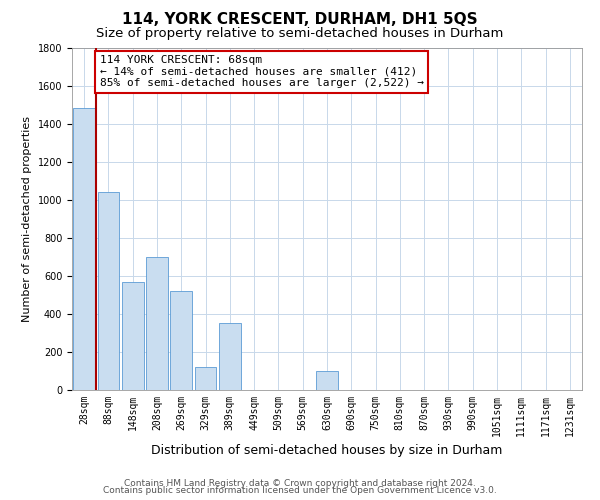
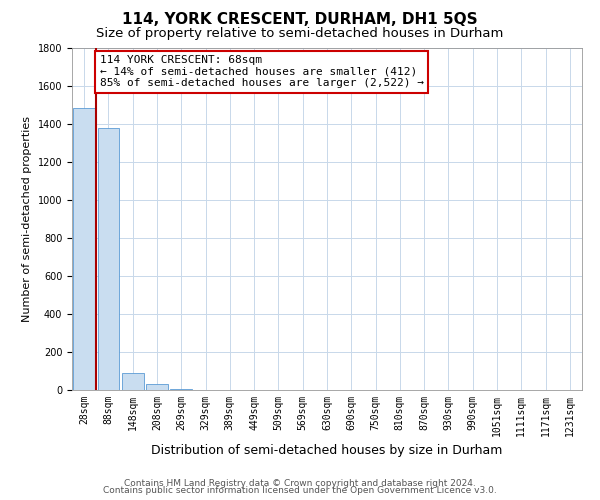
88sqm: 1040 -> 1380
148sqm: 570 -> 90
208sqm: 700 -> 30
269sqm: 520 -> 0
329sqm: 120 -> 0
389sqm: 350 -> 0
630sqm: 100 -> 0
